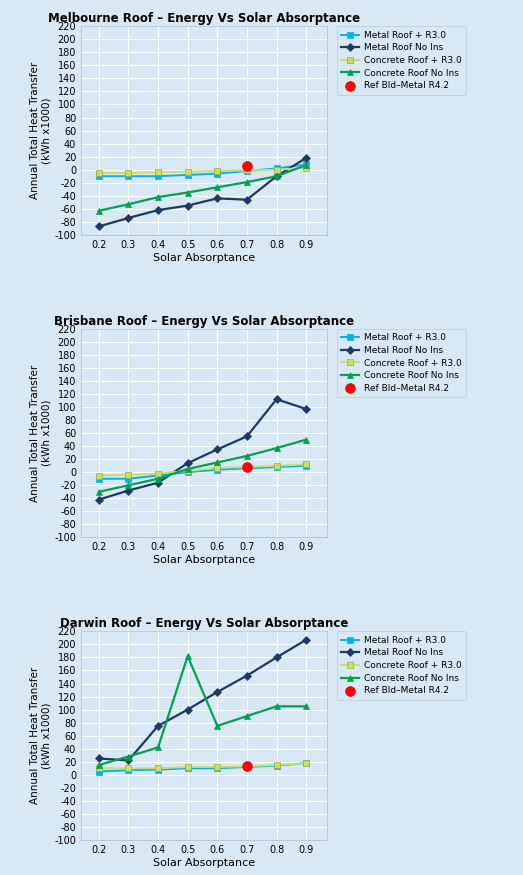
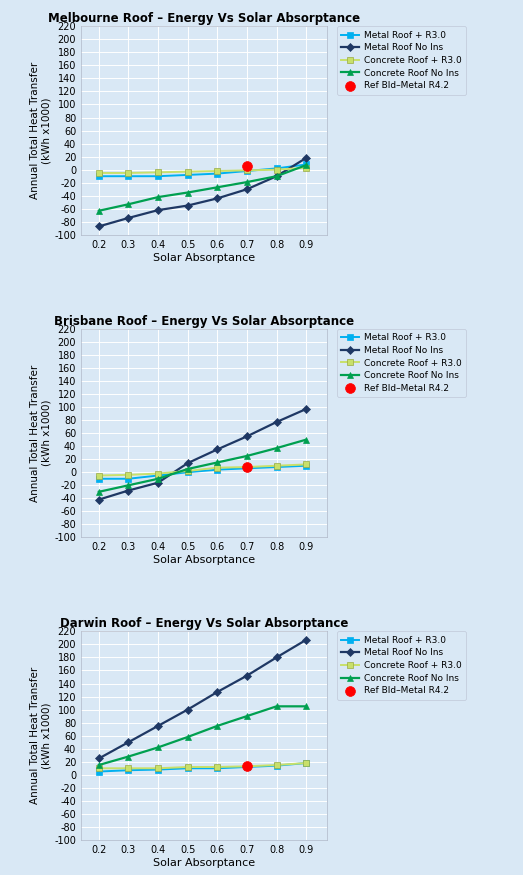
Melbourne Roof – Energy Vs Solar Absorptance/Metal Roof No Ins/0.7: -46 -> -30
Brisbane Roof – Energy Vs Solar Absorptance/Metal Roof No Ins/0.8: 112 -> 77
Darwin Roof – Energy Vs Solar Absorptance/Metal Roof No Ins/0.3: 22 -> 50
Darwin Roof – Energy Vs Solar Absorptance/Concrete Roof No Ins/0.5: 182 -> 58
